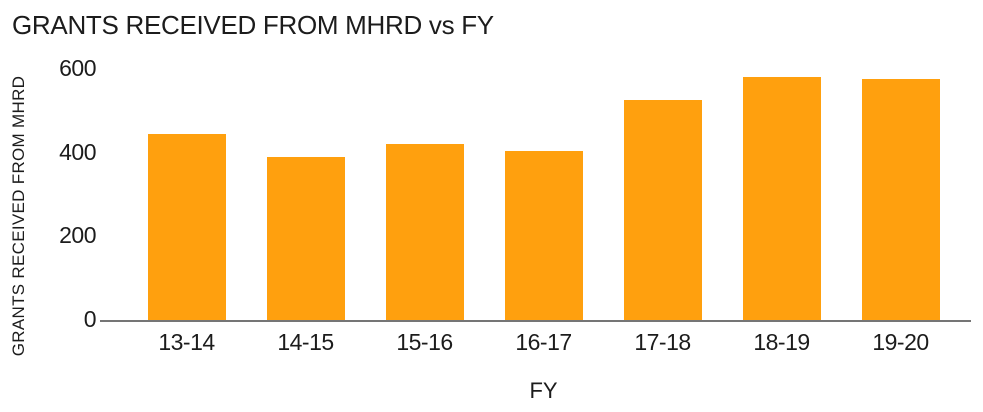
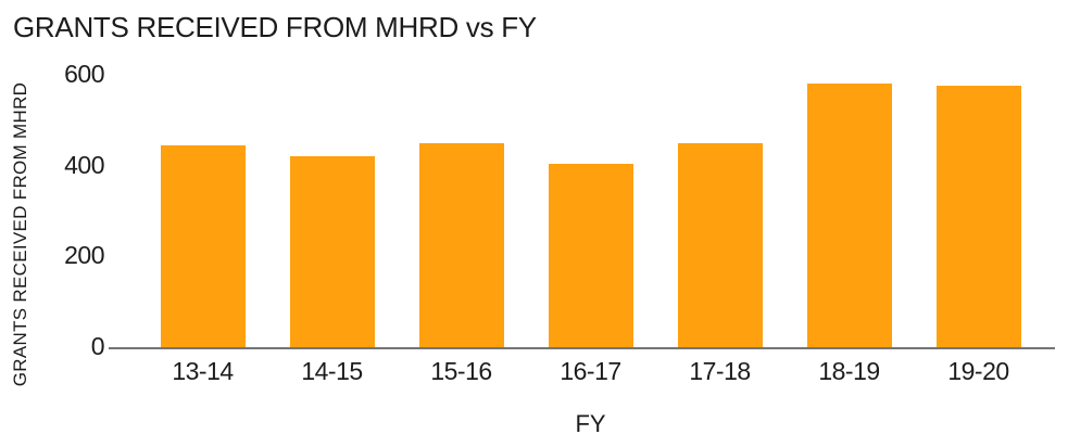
14-15: 390 -> 420
15-16: 420 -> 450
17-18: 520 -> 450
